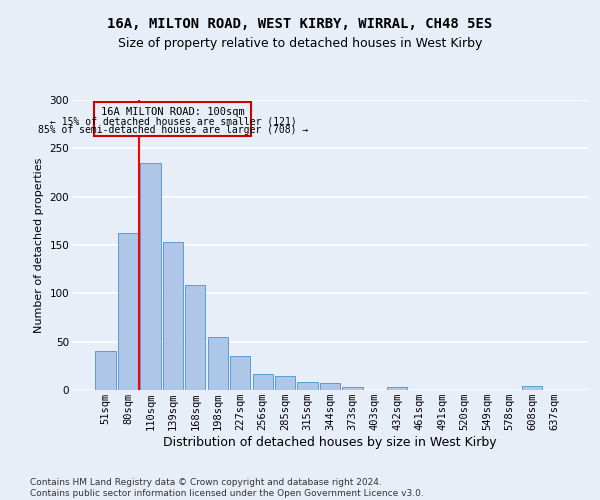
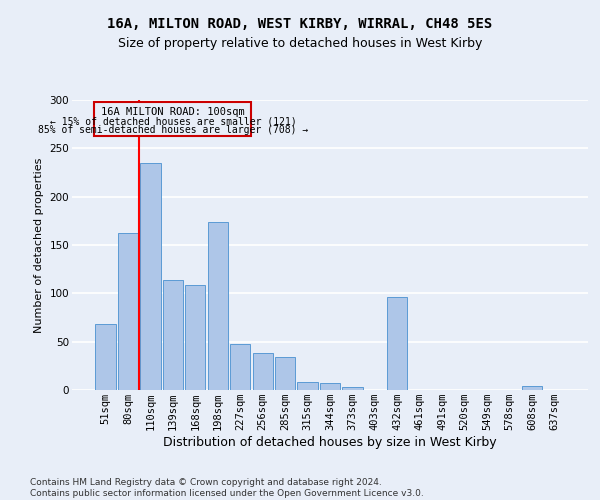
51sqm: 40 -> 68
139sqm: 153 -> 114
198sqm: 55 -> 174
227sqm: 35 -> 48
256sqm: 17 -> 38
285sqm: 14 -> 34
432sqm: 3 -> 96
